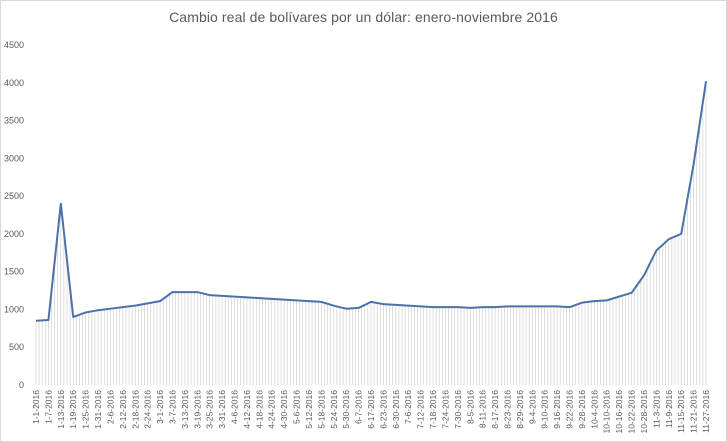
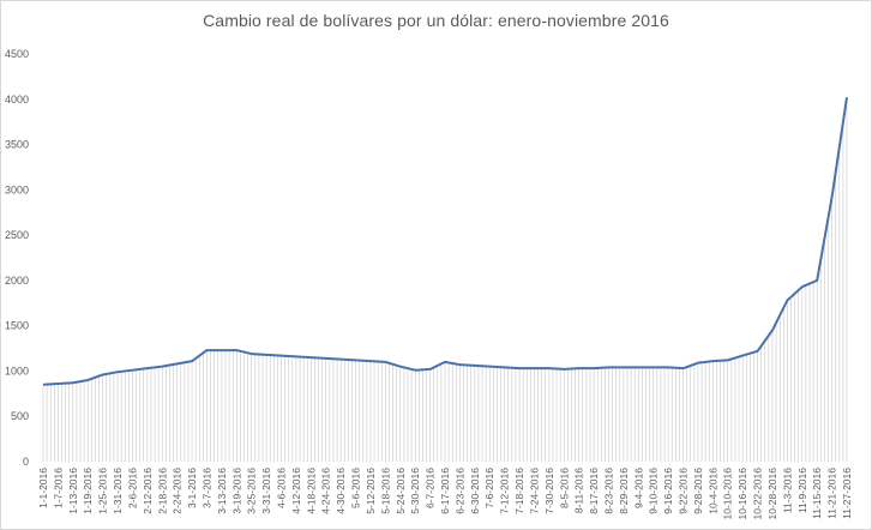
1-13-2016: 2400 -> 900
